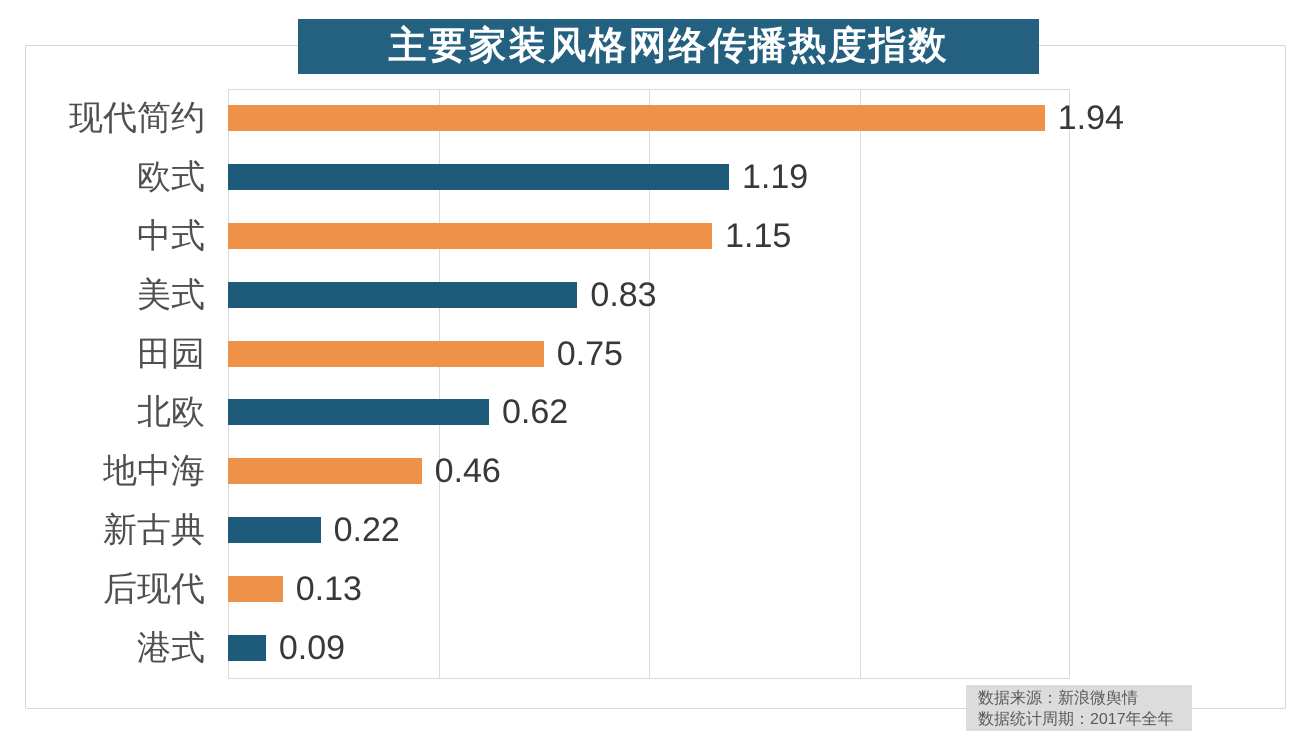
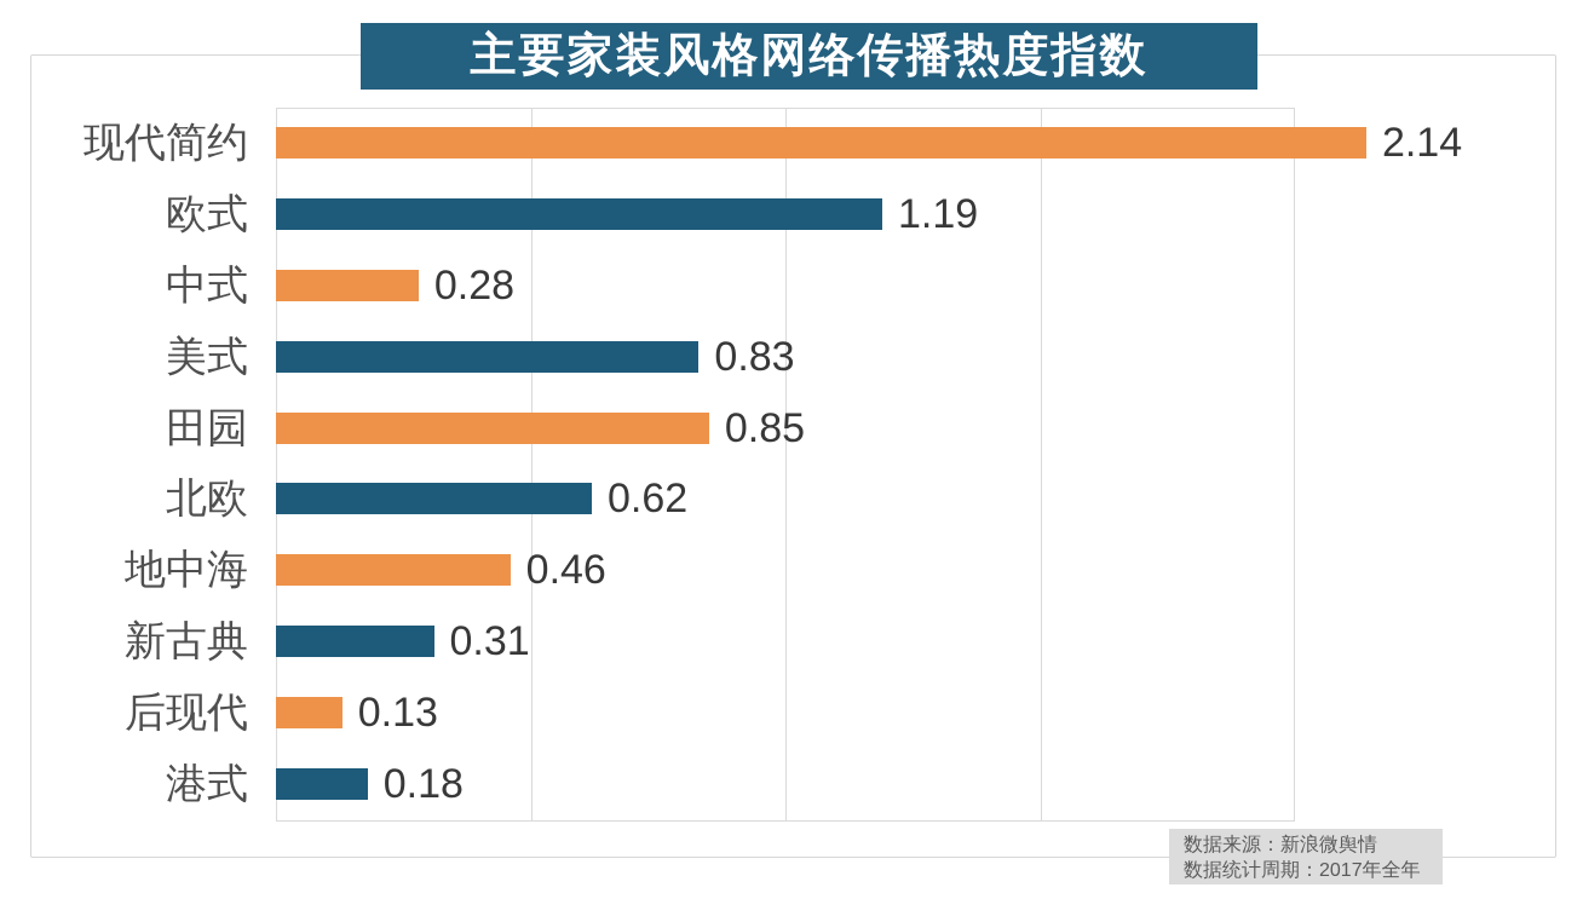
现代简约: 1.94 -> 2.14
中式: 1.15 -> 0.28
田园: 0.75 -> 0.85
新古典: 0.22 -> 0.31
港式: 0.09 -> 0.18
